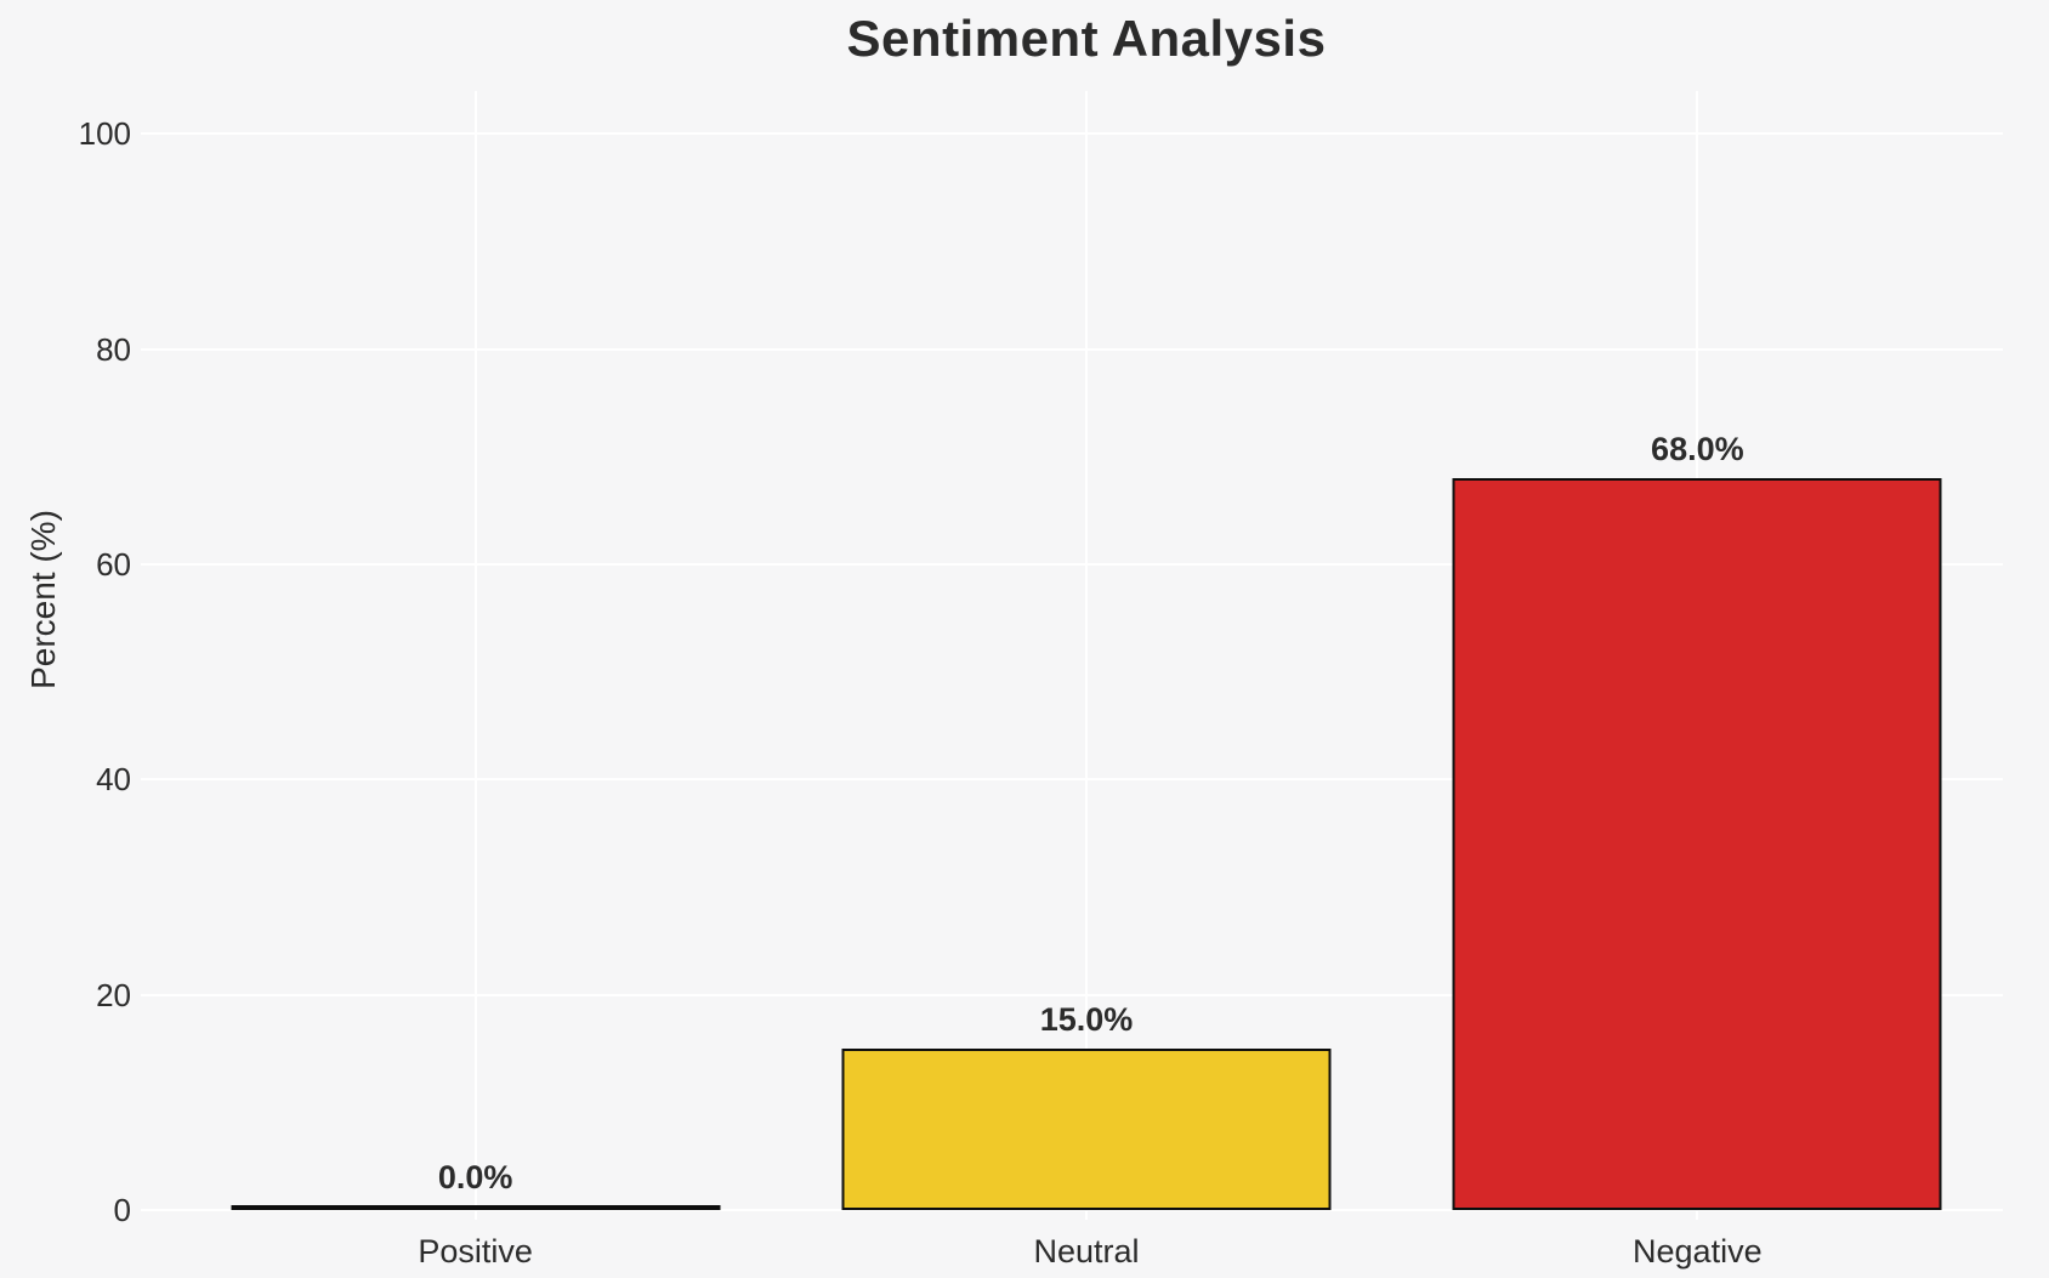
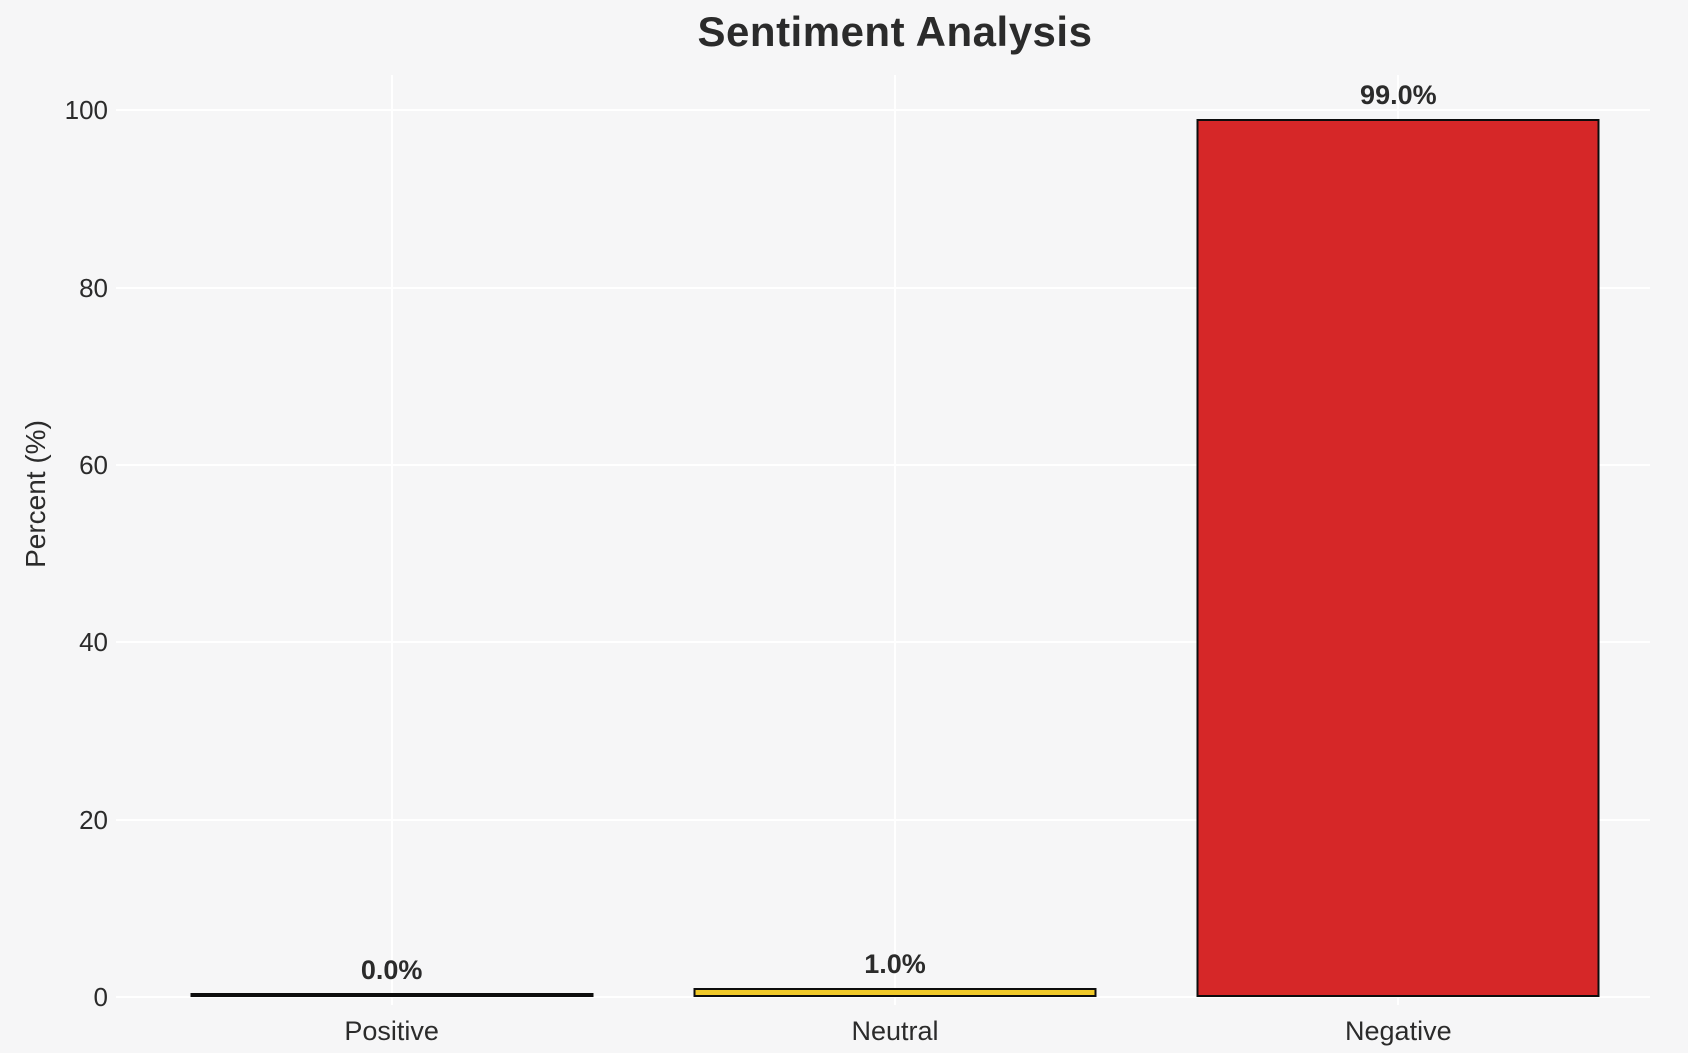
Neutral: 15.0% -> 1.0%
Negative: 68.0% -> 99.0%
